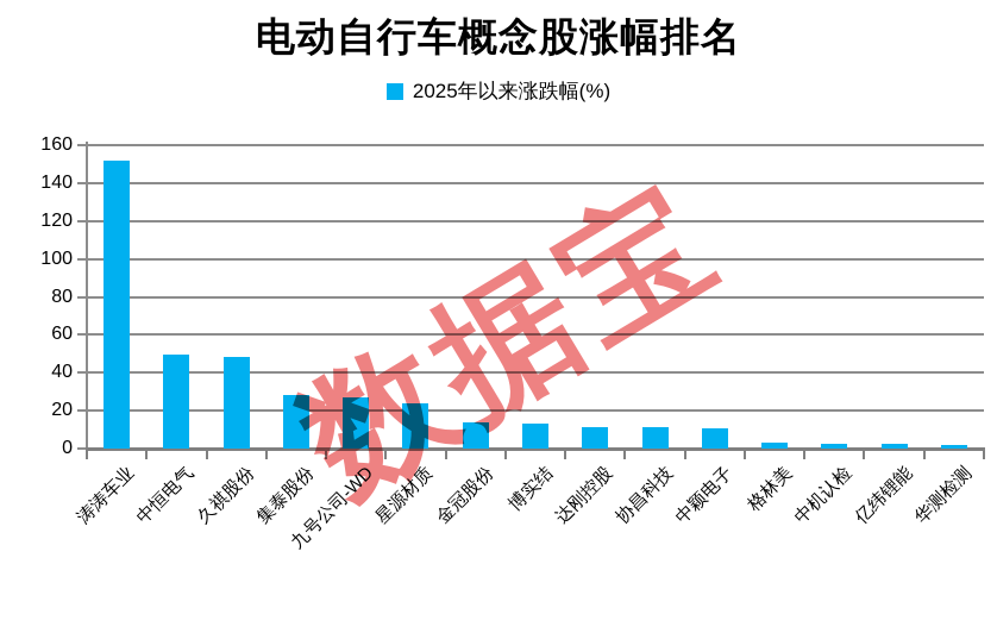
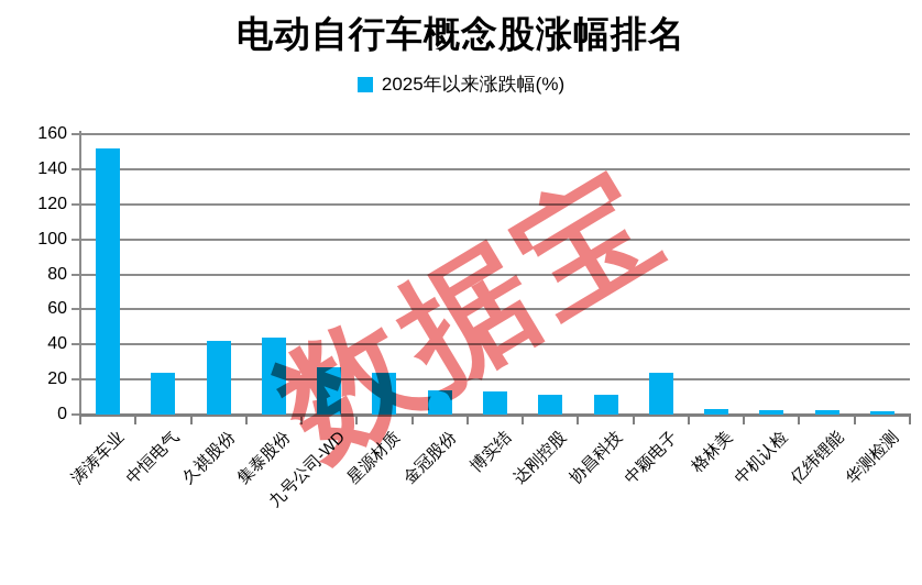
中恒电气: 50 -> 24
久祺股份: 48 -> 42
集泰股份: 28 -> 44
中颖电子: 10 -> 24
